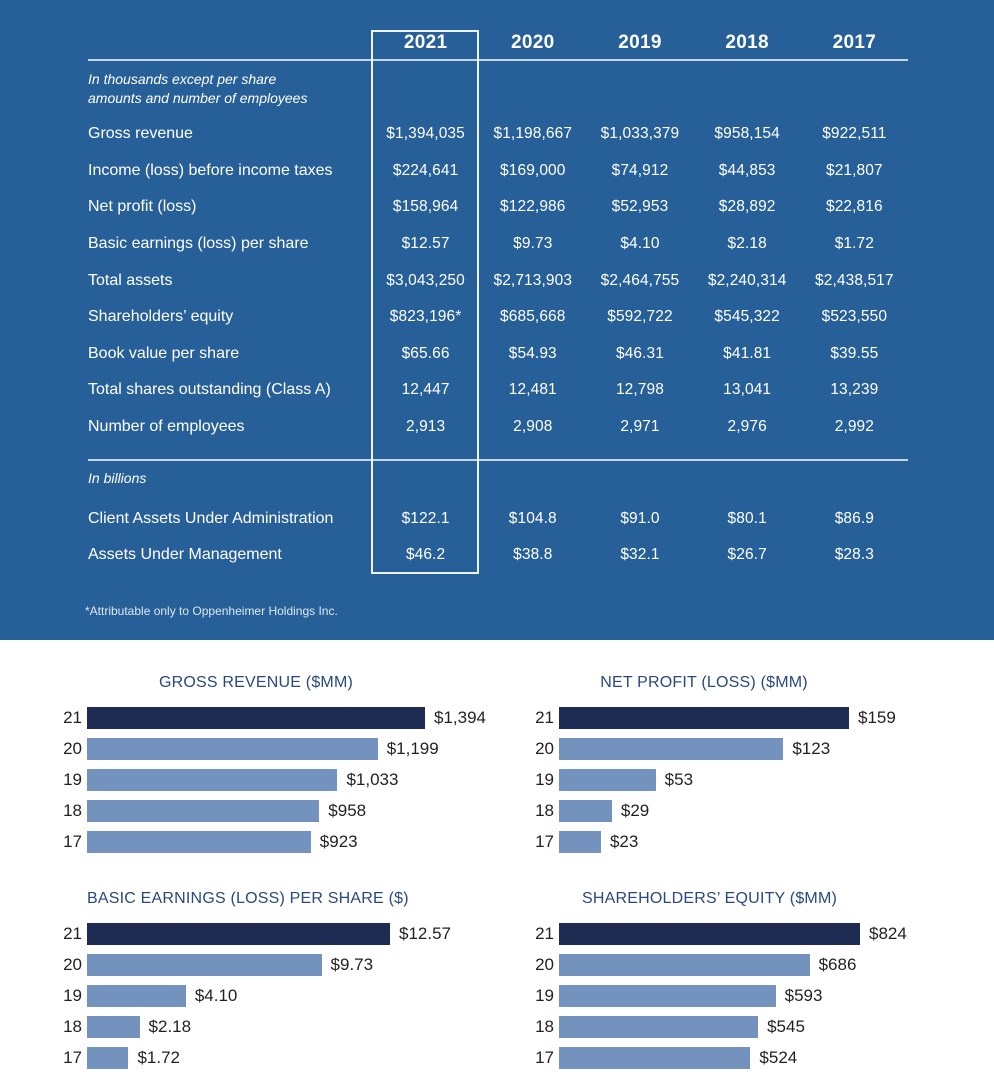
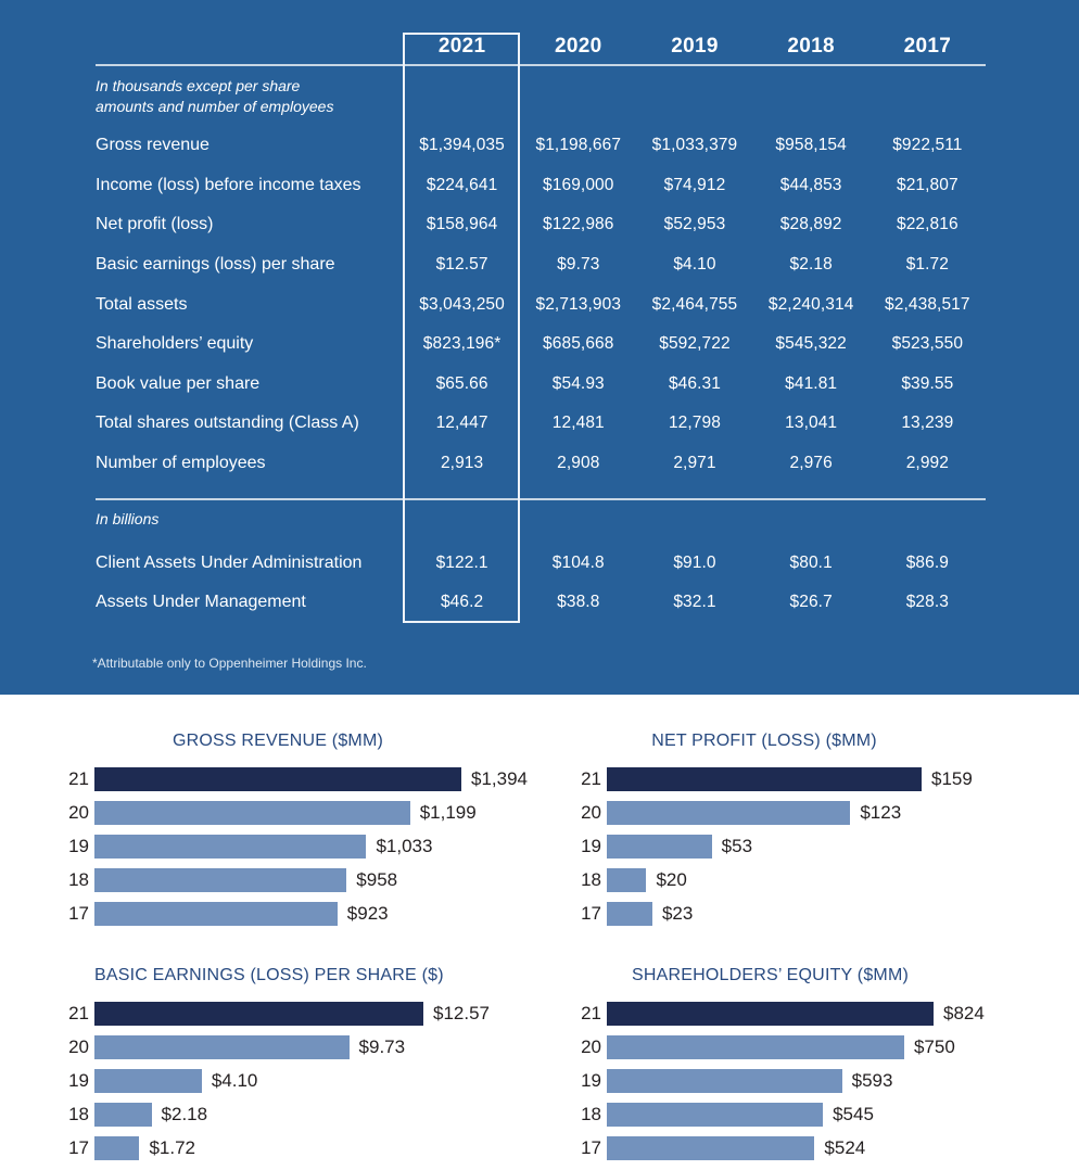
NET PROFIT (LOSS) ($MM)/18: $29 -> $20
SHAREHOLDERS’ EQUITY ($MM)/20: $686 -> $750
